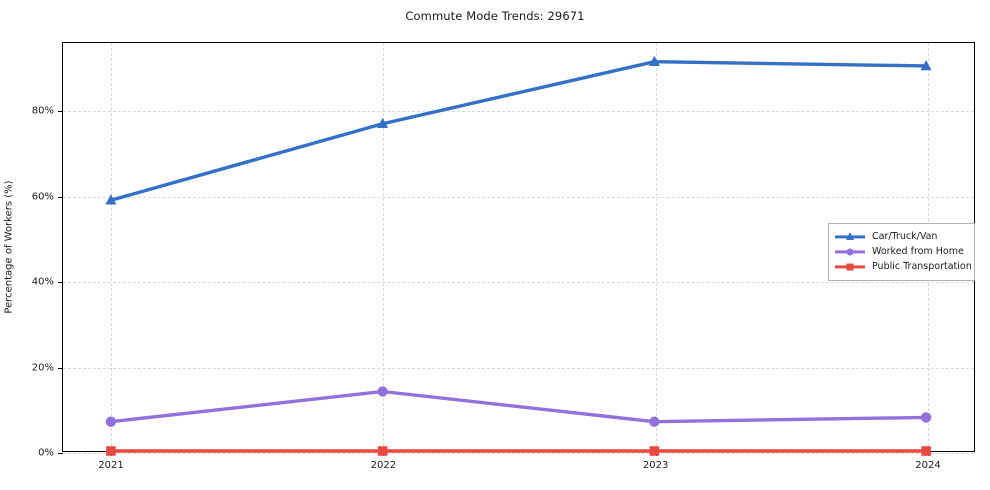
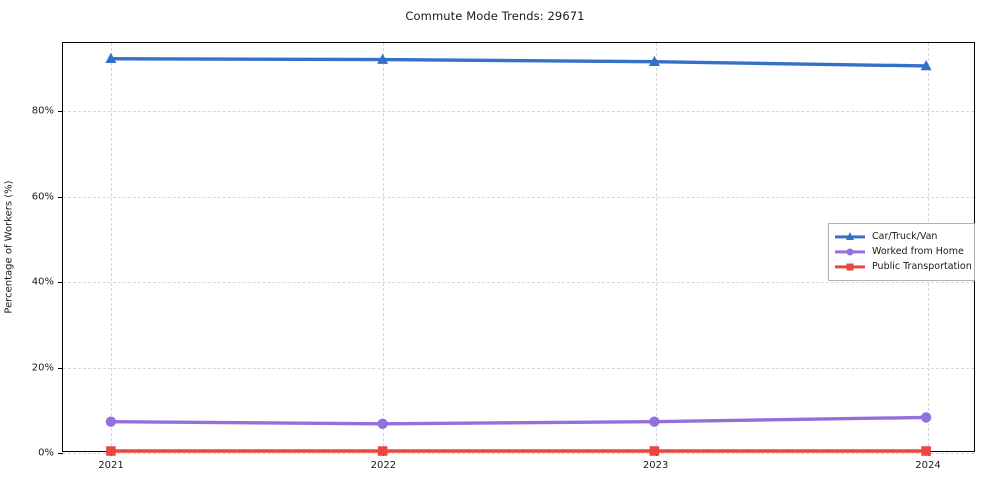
Car/Truck/Van/2021: 59% -> 92%
Car/Truck/Van/2022: 77% -> 92%
Worked from Home/2022: 14% -> 6%
